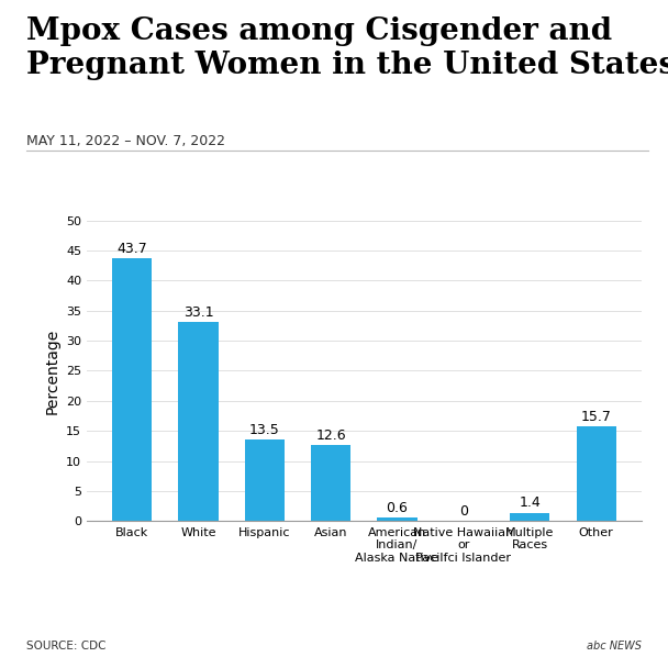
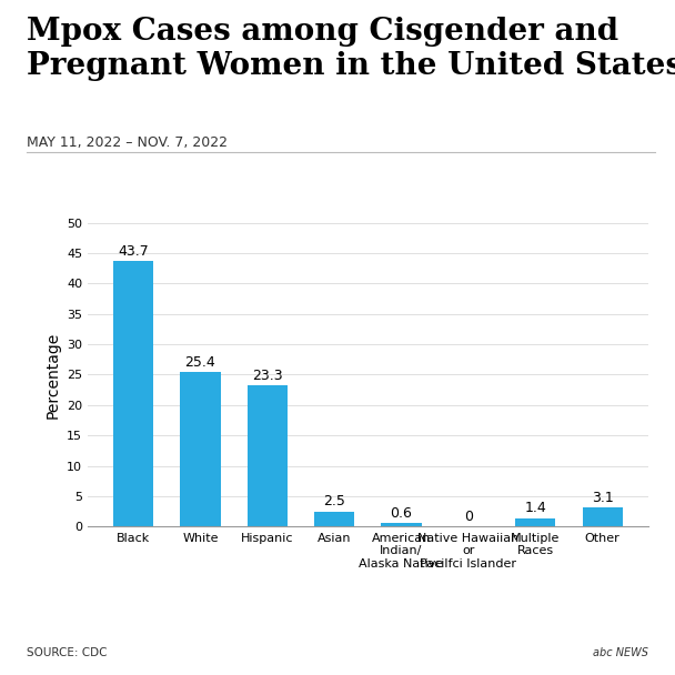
White: 33.1 -> 25.4
Hispanic: 13.5 -> 23.3
Asian: 12.6 -> 2.5
Other: 15.7 -> 3.1
